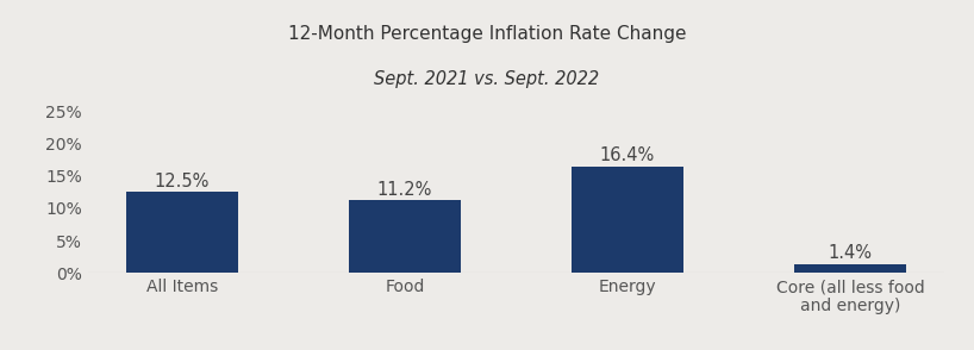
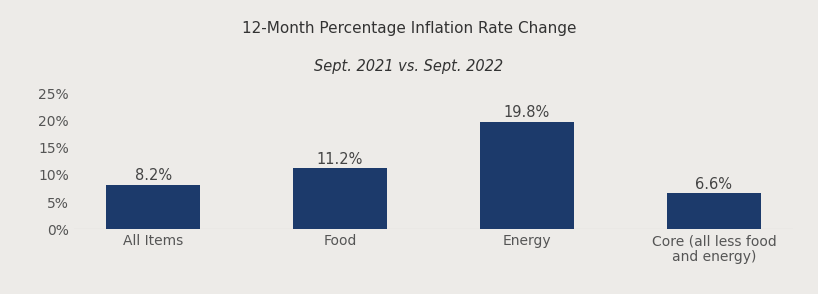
All Items: 12.5% -> 8.2%
Energy: 16.4% -> 19.8%
Core (all less food and energy): 1.4% -> 6.6%
